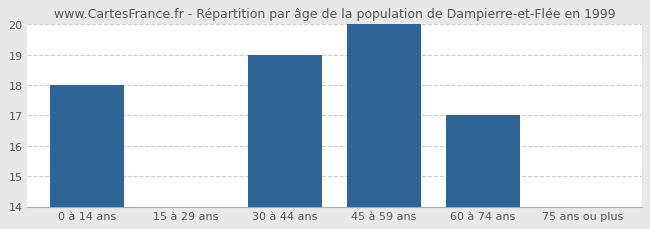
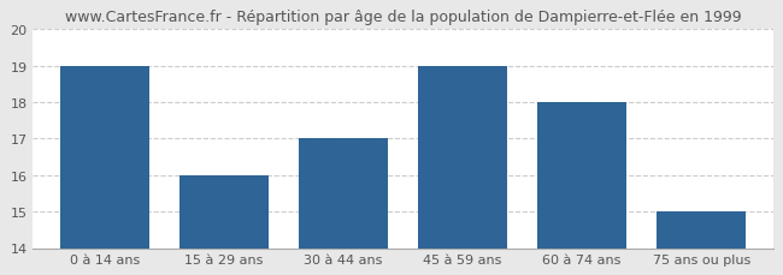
0 à 14 ans: 18 -> 19
15 à 29 ans: 14 -> 16
30 à 44 ans: 19 -> 17
45 à 59 ans: 20 -> 19
60 à 74 ans: 17 -> 18
75 ans ou plus: 14 -> 15
